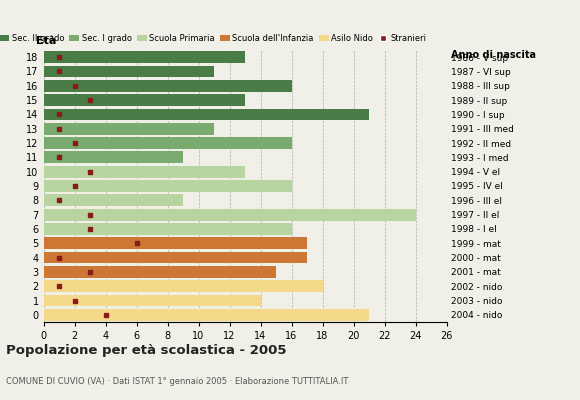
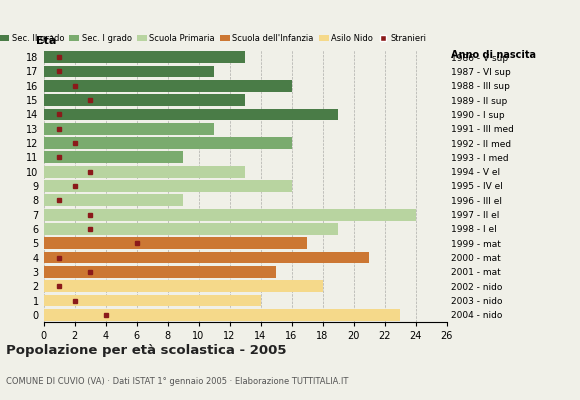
14: 21 -> 19
6: 16 -> 19
4: 17 -> 21
0: 21 -> 23
